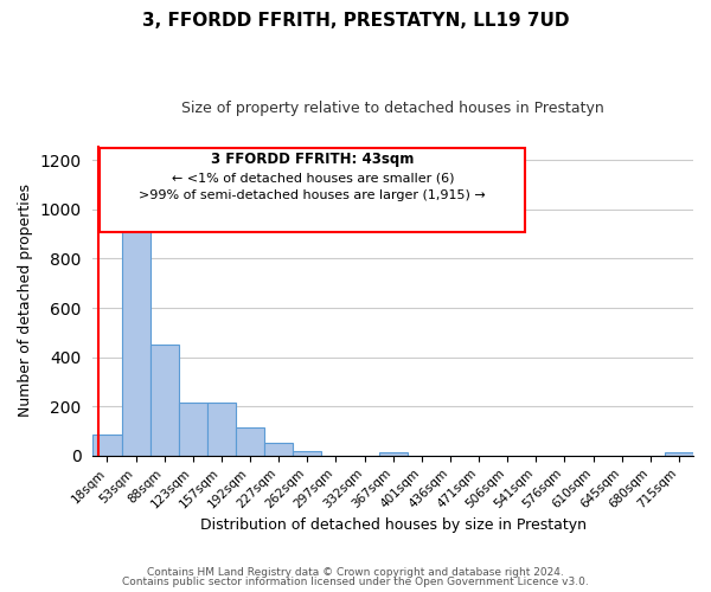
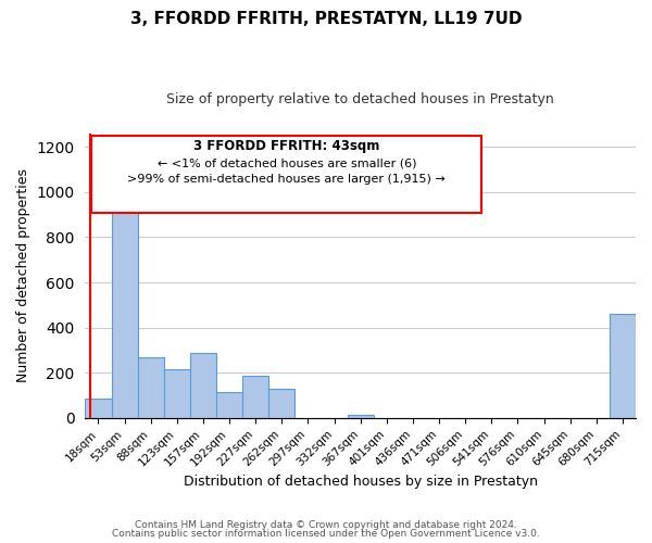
88sqm: 450 -> 270
157sqm: 215 -> 290
227sqm: 50 -> 185
262sqm: 20 -> 130
715sqm: 15 -> 460
